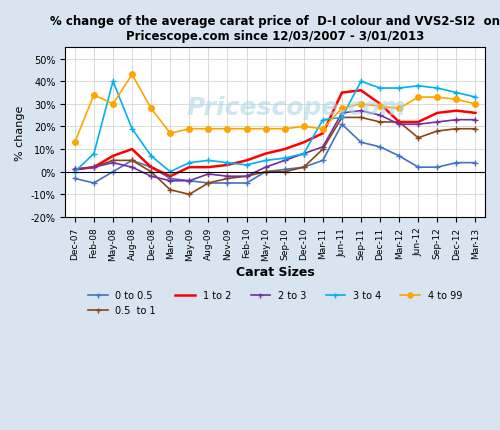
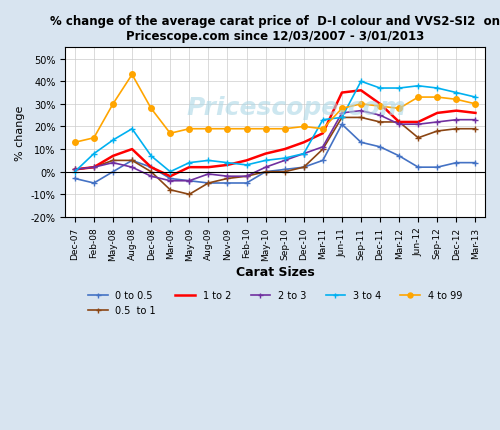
4 to 99/Feb-08: 34% -> 15%
3 to 4/May-08: 40% -> 14%
